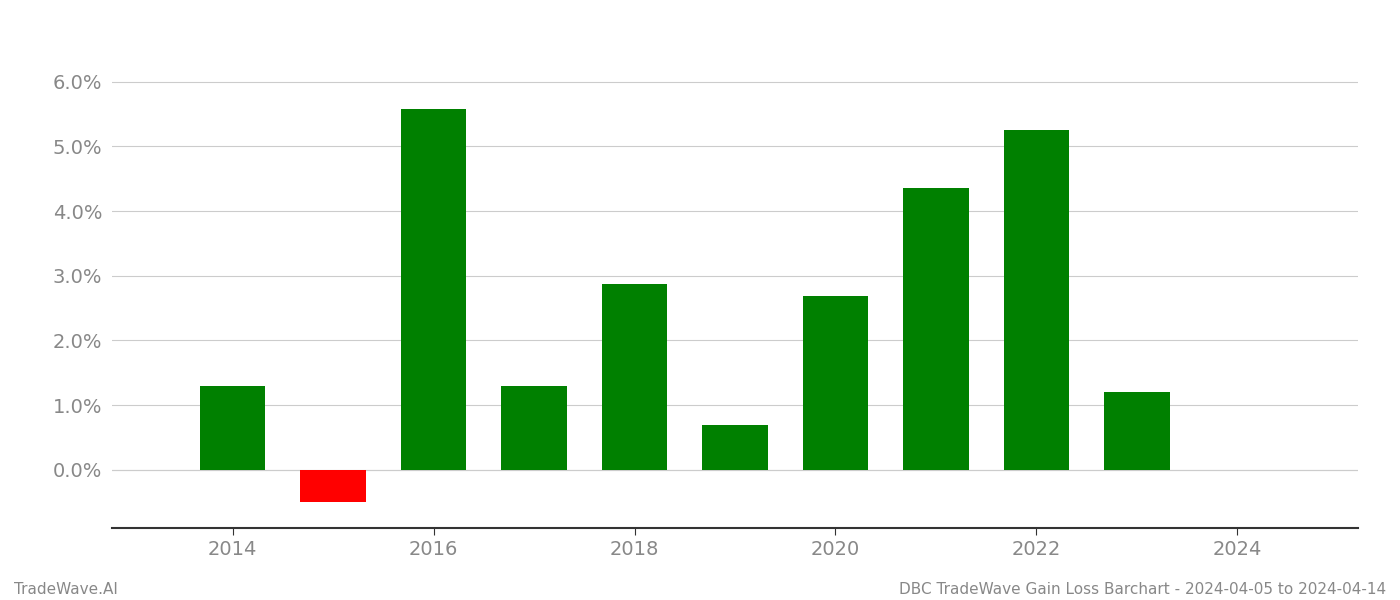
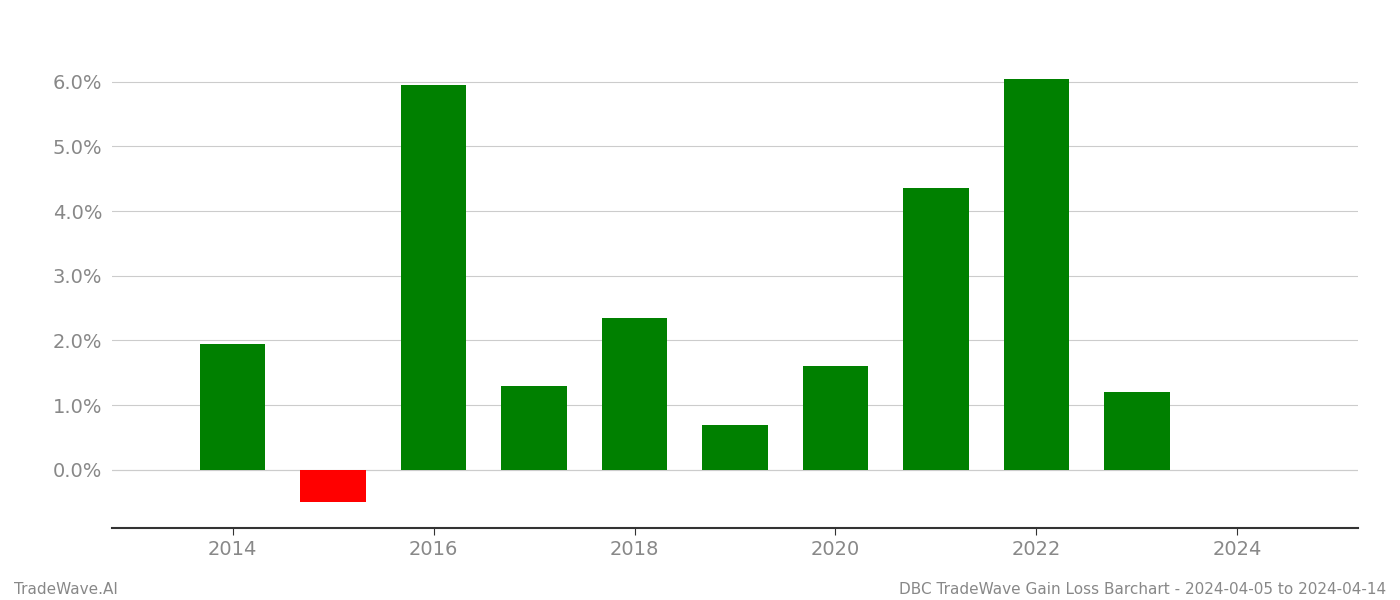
2014: 1.30% -> 1.95%
2016: 5.58% -> 5.95%
2018: 2.88% -> 2.35%
2020: 2.68% -> 1.60%
2022: 5.26% -> 6.05%
